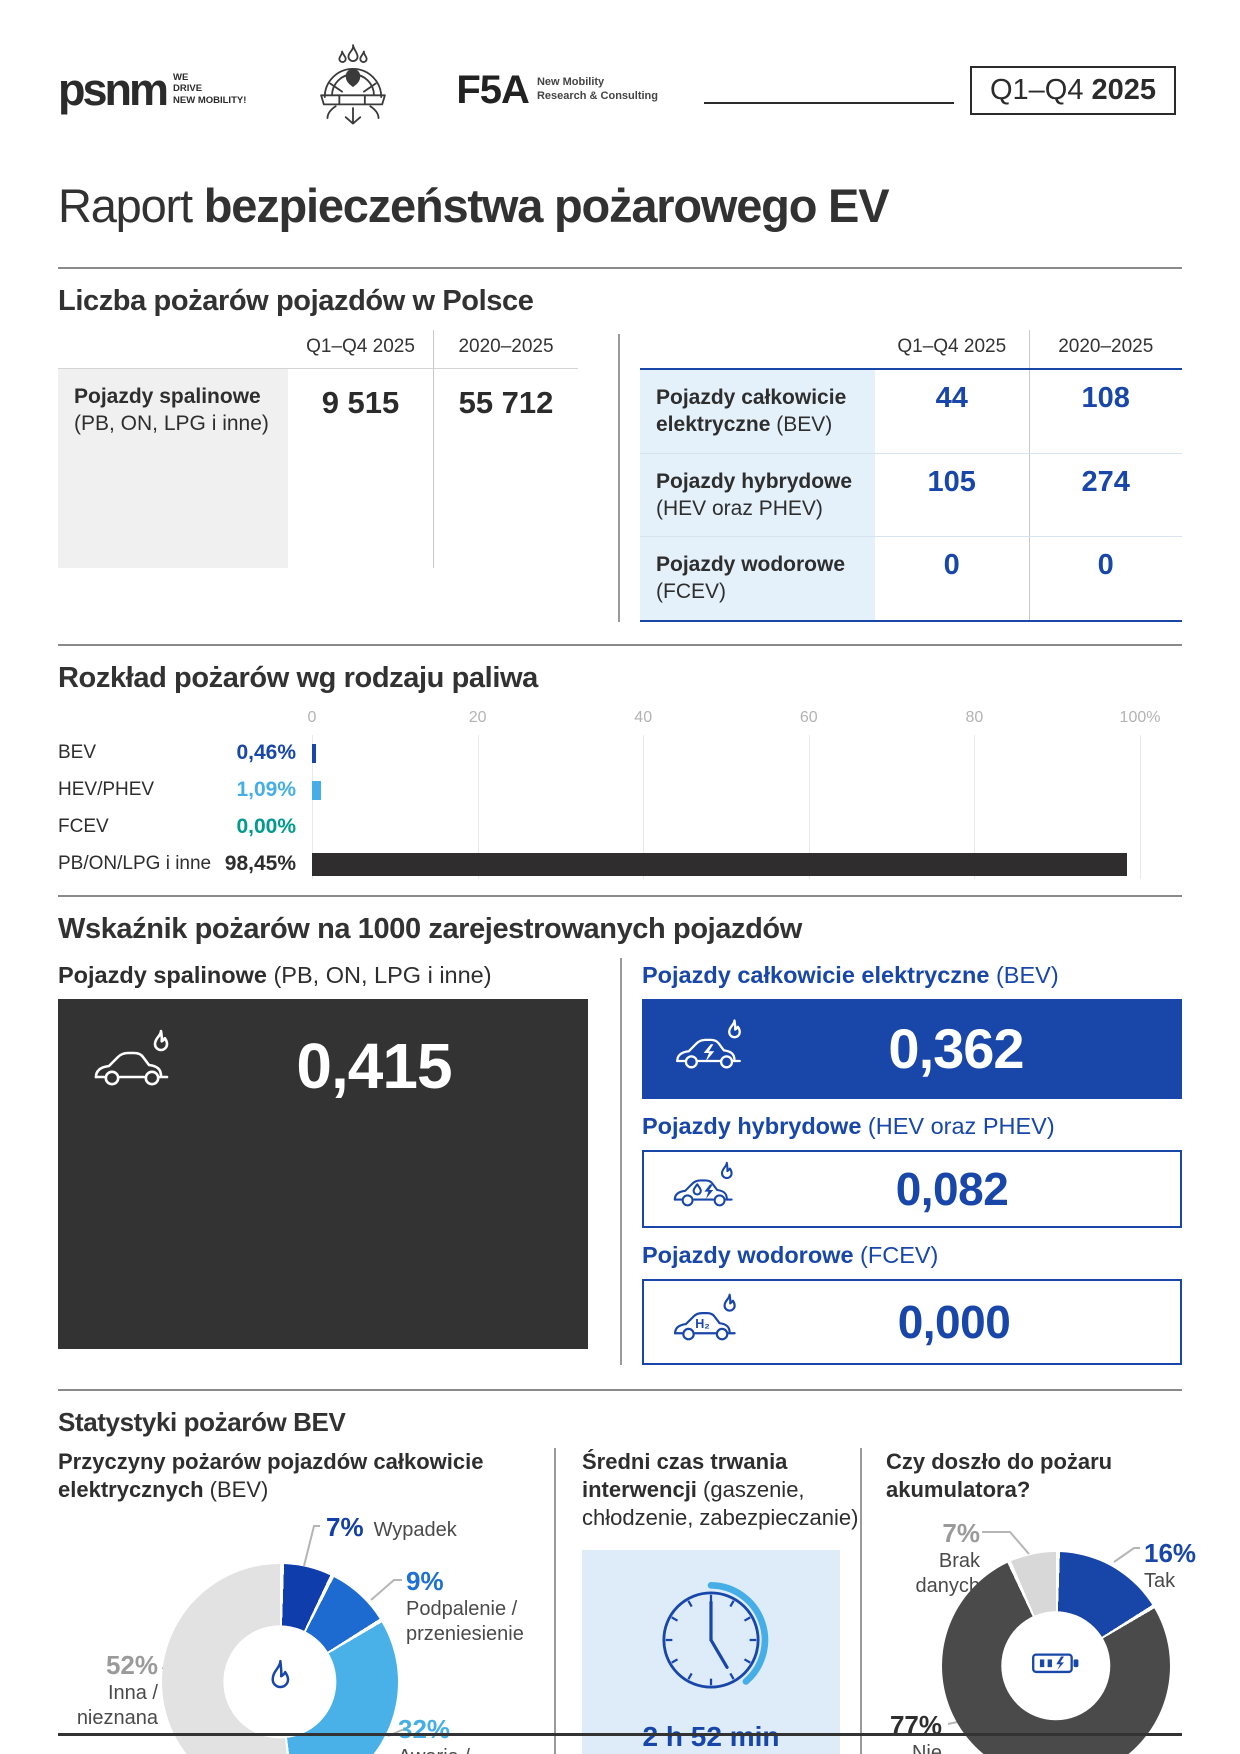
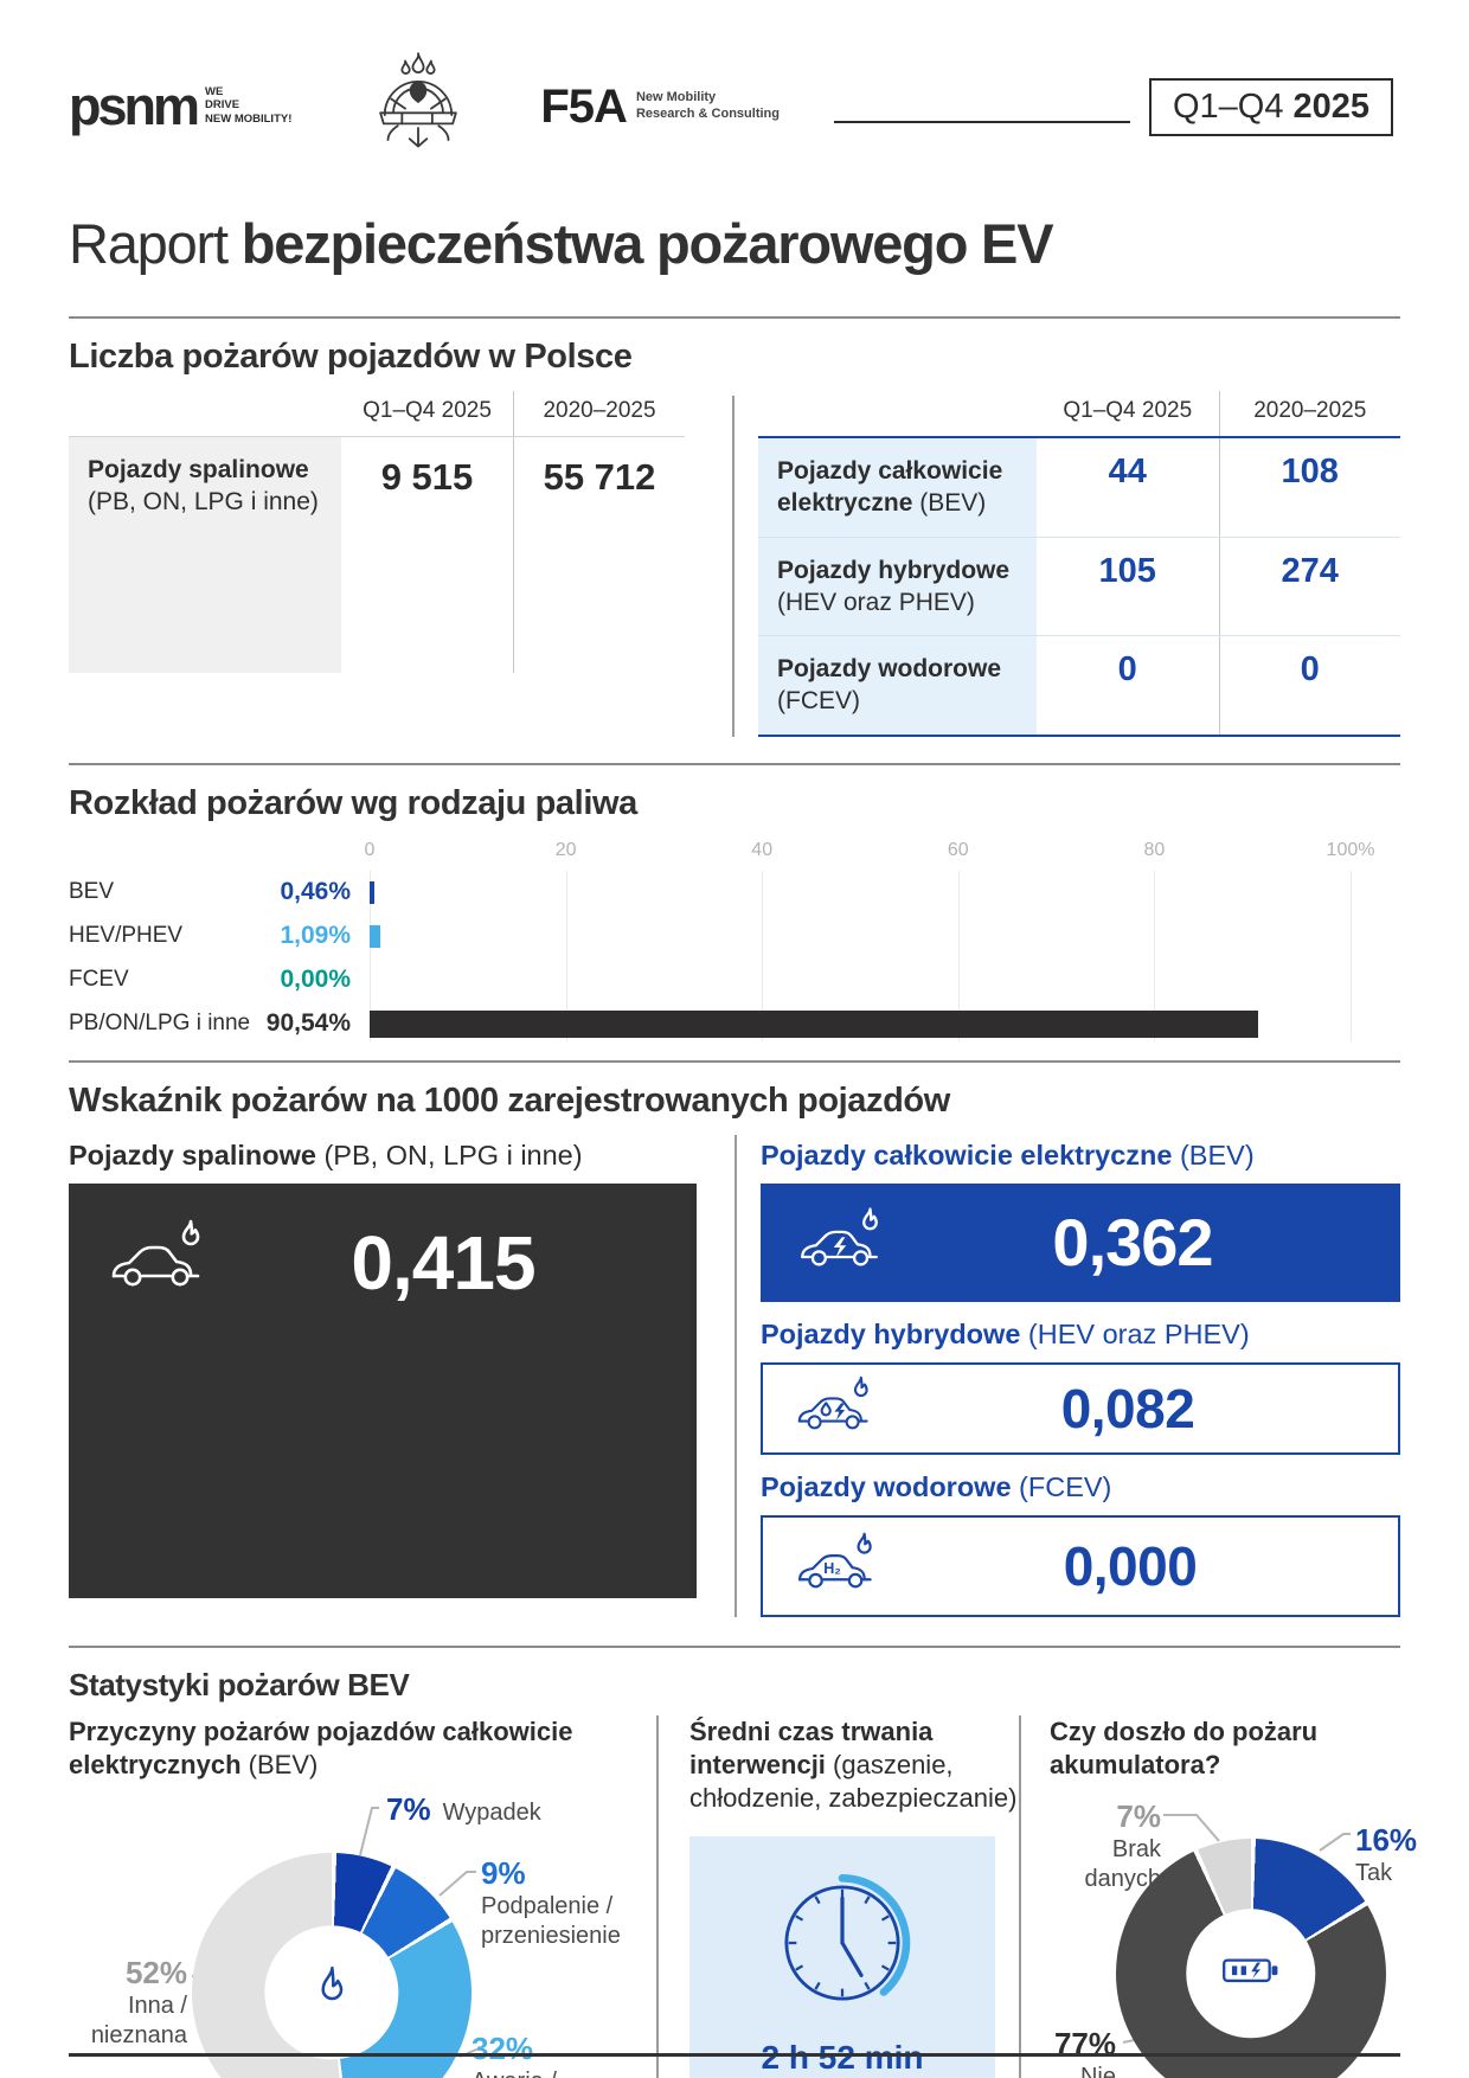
Rozkład pożarów wg rodzaju paliwa/PB/ON/LPG i inne: 98,45% -> 90,54%
